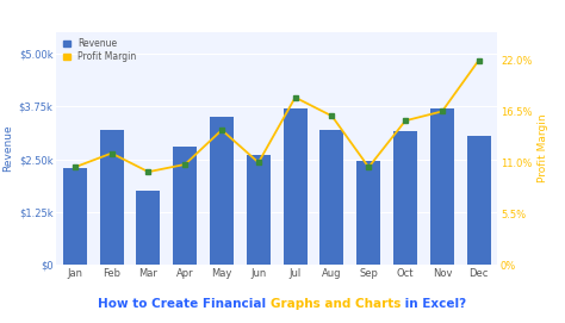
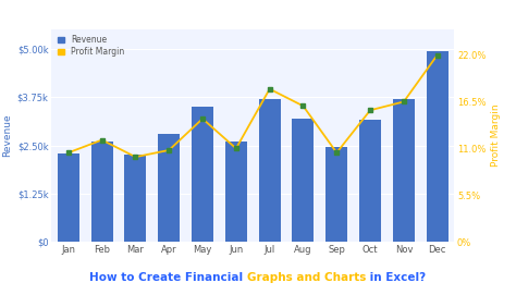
Revenue/Feb: $3.20k -> $2.60k
Revenue/Mar: $1.75k -> $2.25k
Revenue/Dec: $3.05k -> $4.95k
